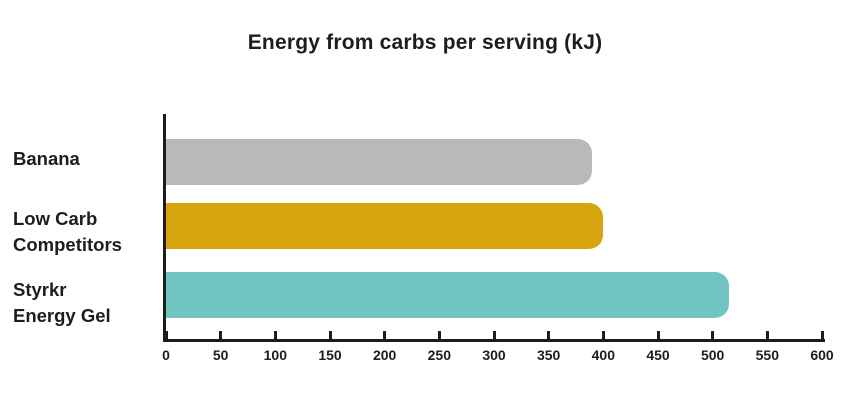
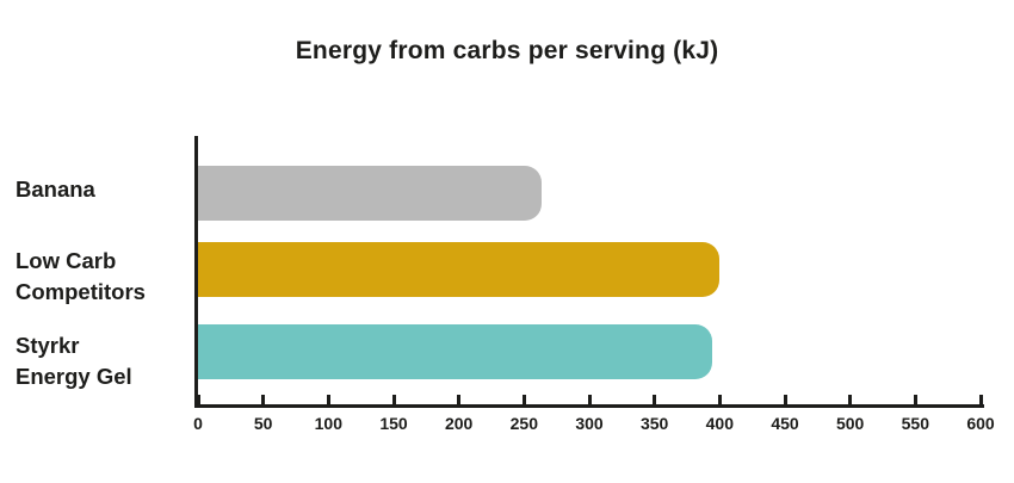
Banana: 390 -> 263
Styrkr Energy Gel: 515 -> 394
